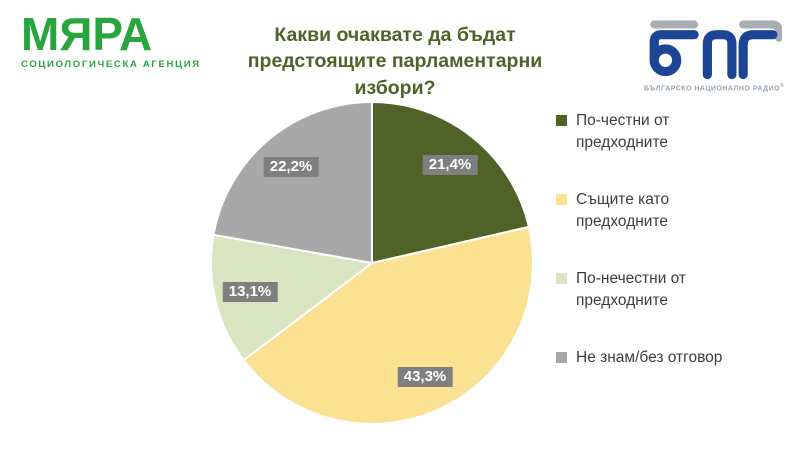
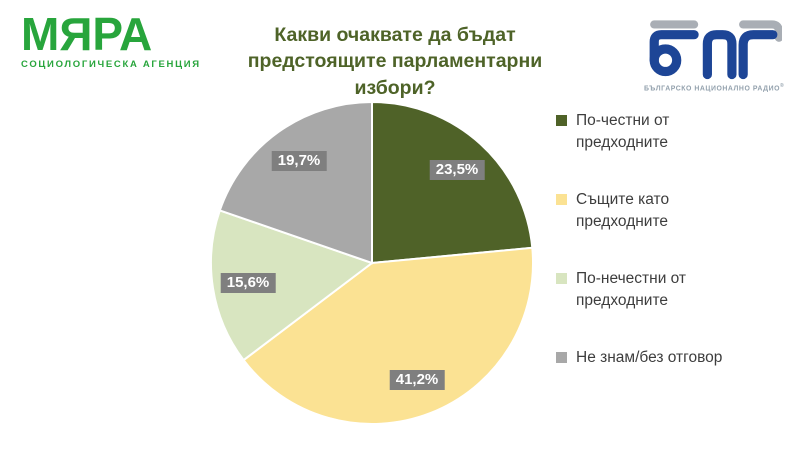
По-честни от предходните: 21,4% -> 23,5%
Същите като предходните: 43,3% -> 41,2%
По-нечестни от предходните: 13,1% -> 15,6%
Не знам/без отговор: 22,2% -> 19,7%
